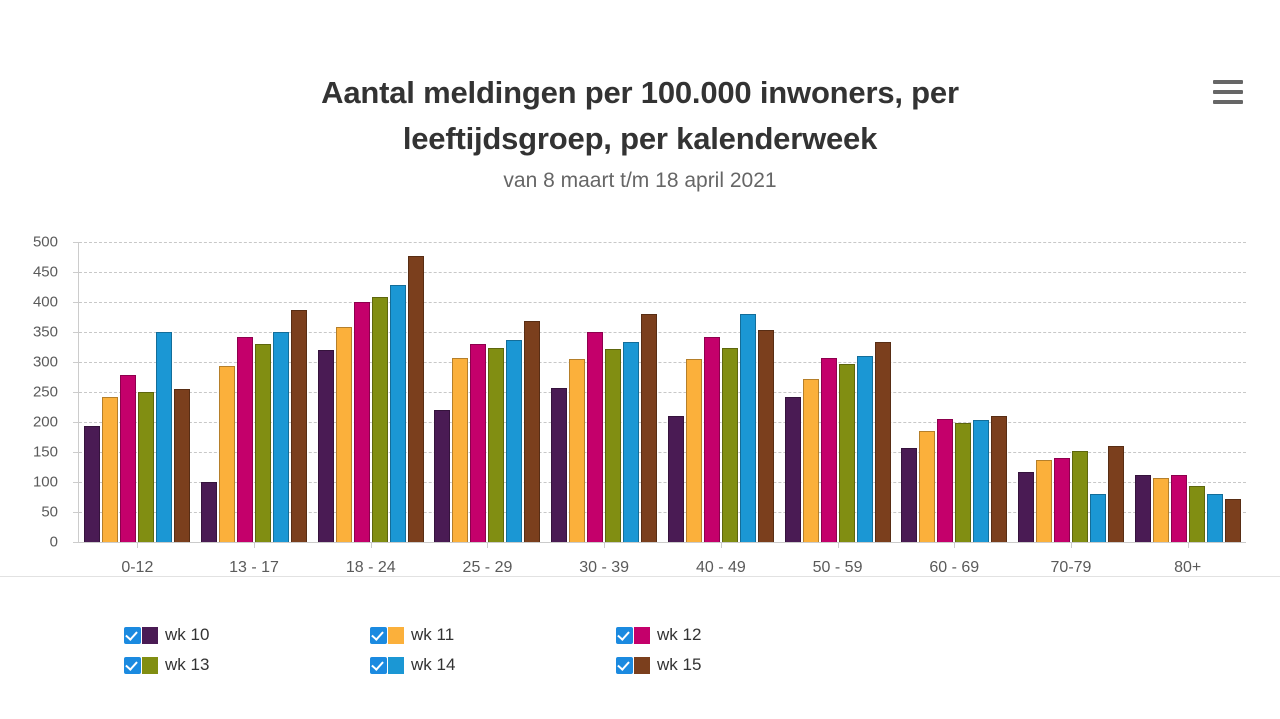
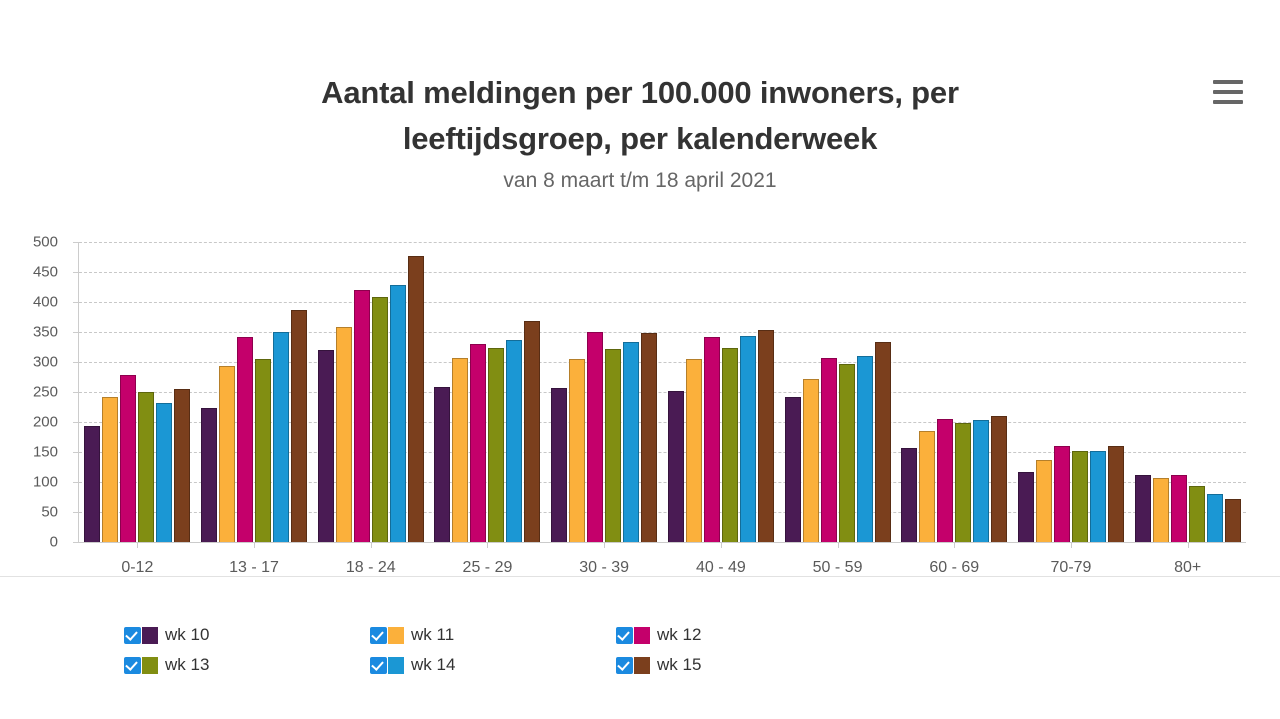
wk 14/0-12: 350 -> 230
wk 10/13 - 17: 100 -> 220
wk 13/13 - 17: 330 -> 300
wk 12/18 - 24: 400 -> 420
wk 10/25 - 29: 220 -> 260
wk 15/30 - 39: 380 -> 350
wk 10/40 - 49: 210 -> 250
wk 14/40 - 49: 380 -> 340
wk 12/70-79: 140 -> 160
wk 14/70-79: 80 -> 150
